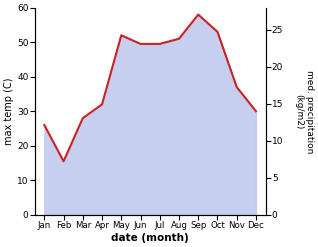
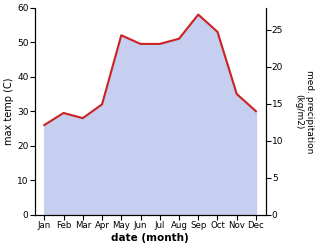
Feb: 15.5 -> 29.5
Nov: 37.0 -> 35.0
